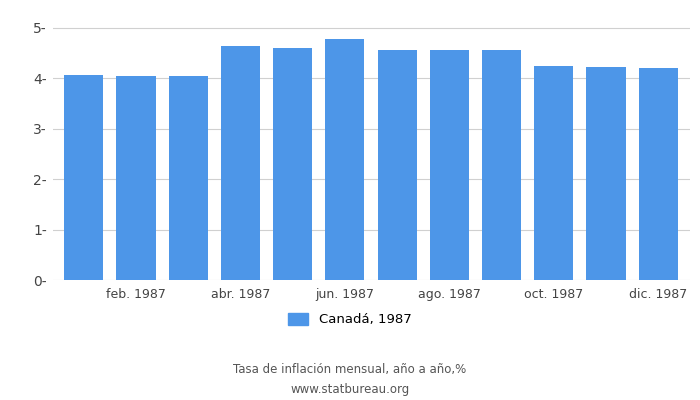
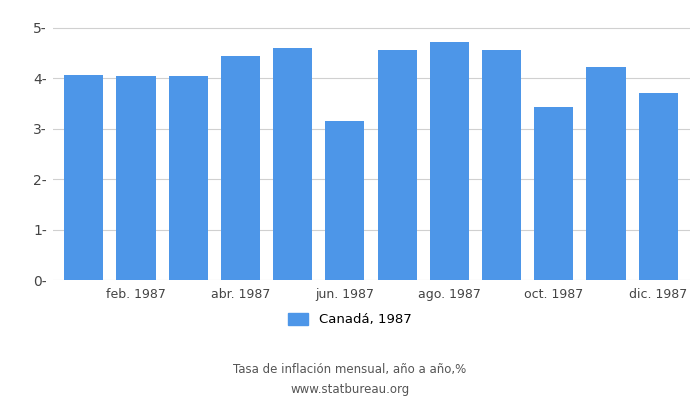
abr. 1987: 4.64- -> 4.44-
jun. 1987: 4.77- -> 3.14-
ago. 1987: 4.55- -> 4.72-
oct. 1987: 4.23- -> 3.42-
dic. 1987: 4.19- -> 3.70-
